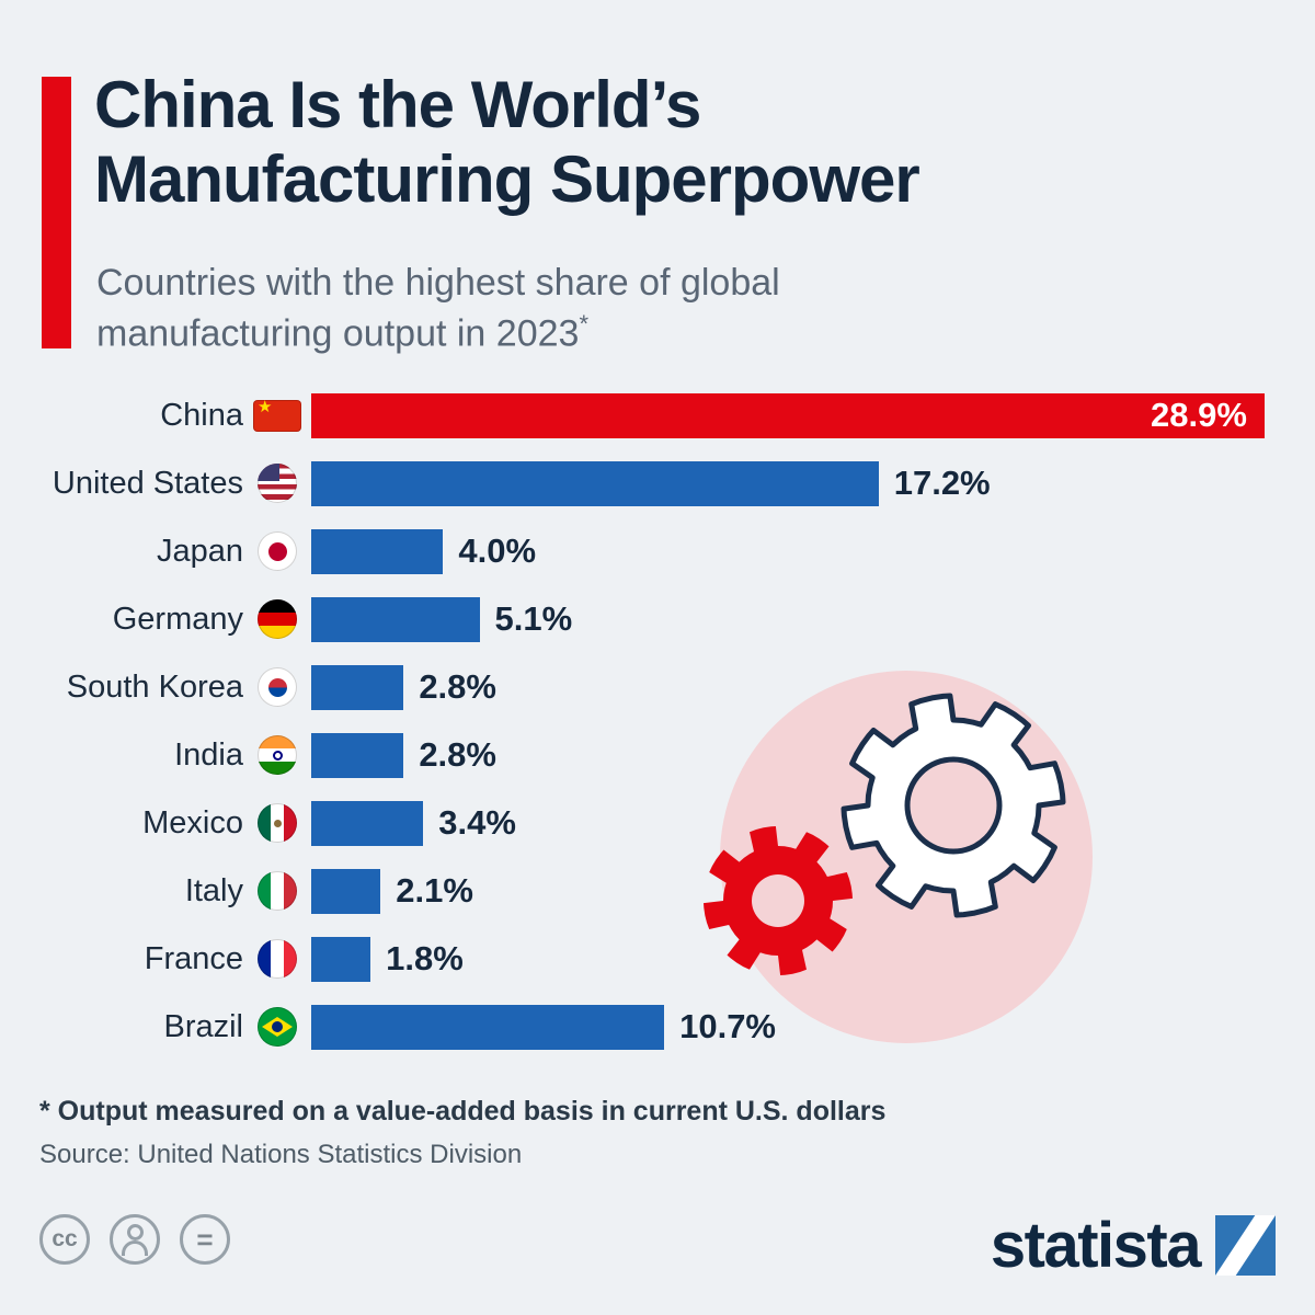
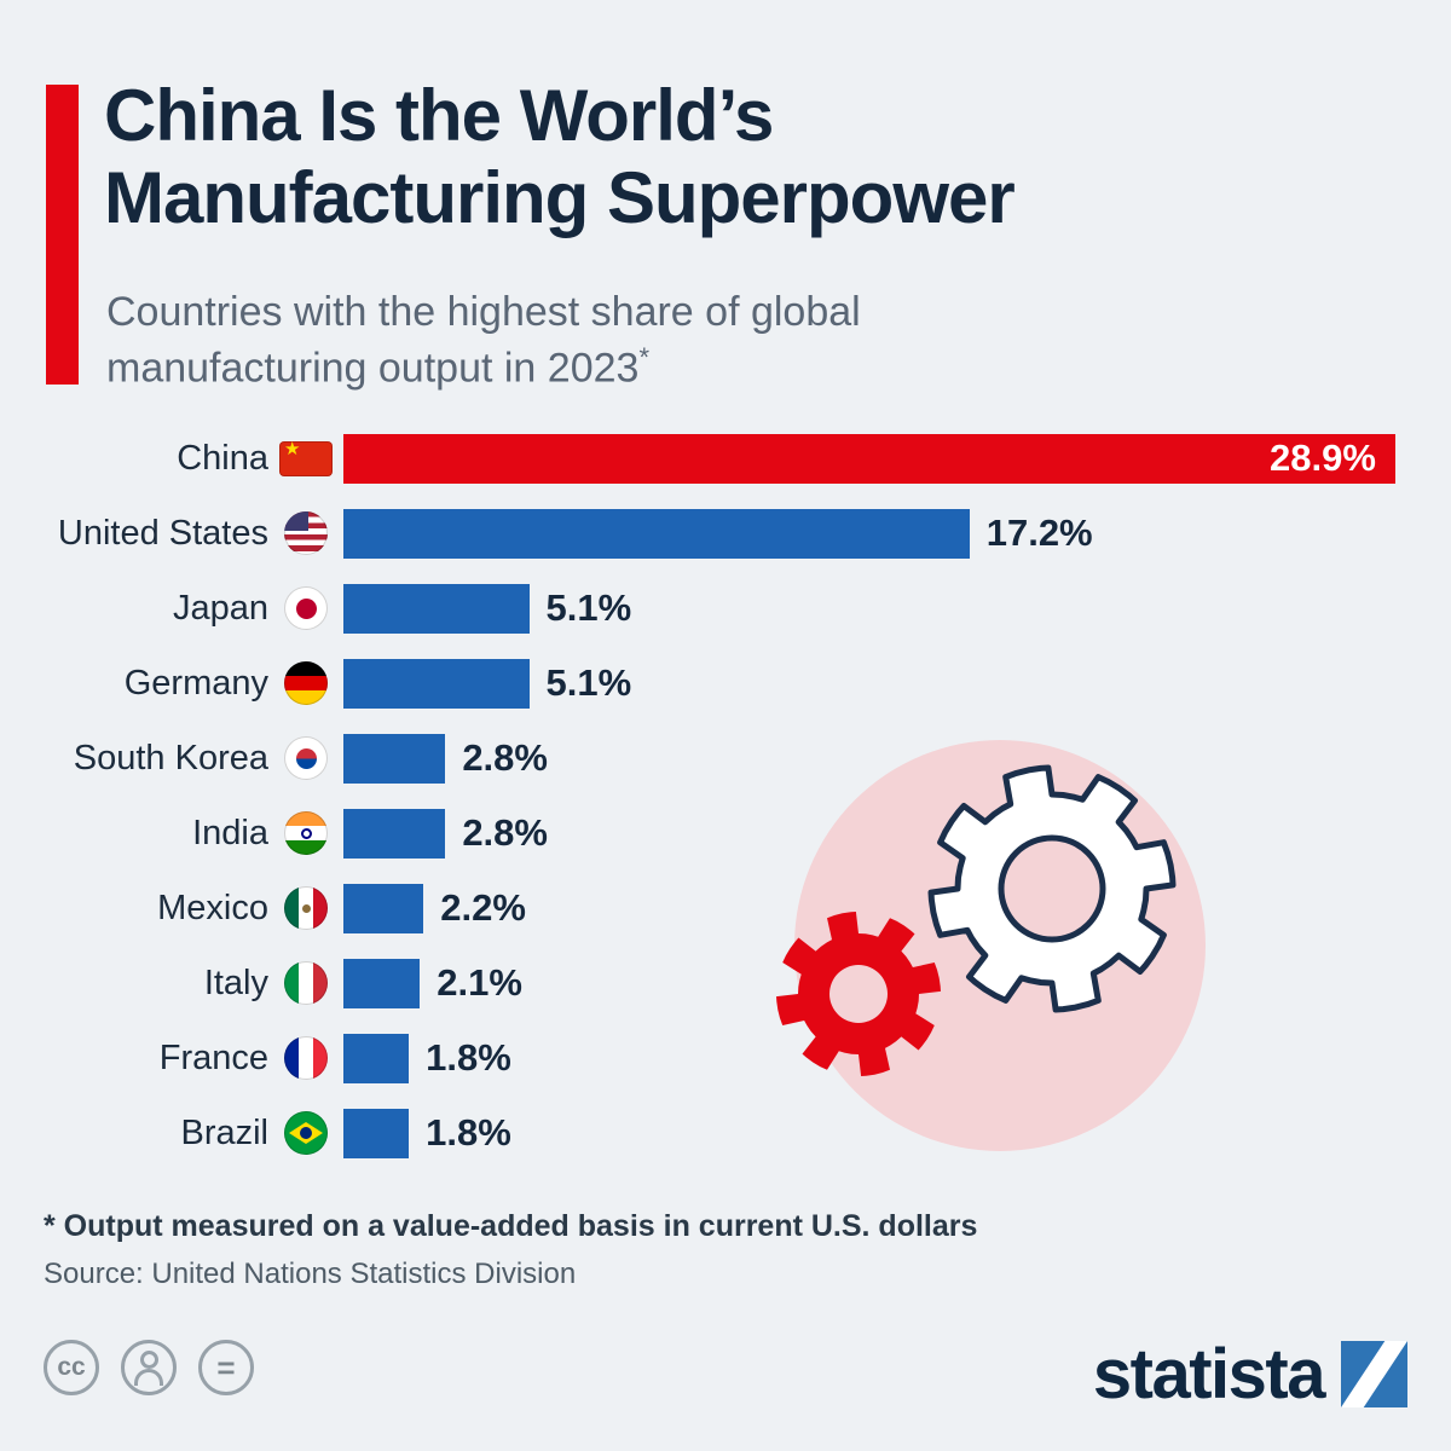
Japan: 4.0% -> 5.1%
Mexico: 3.4% -> 2.2%
Brazil: 10.7% -> 1.8%
